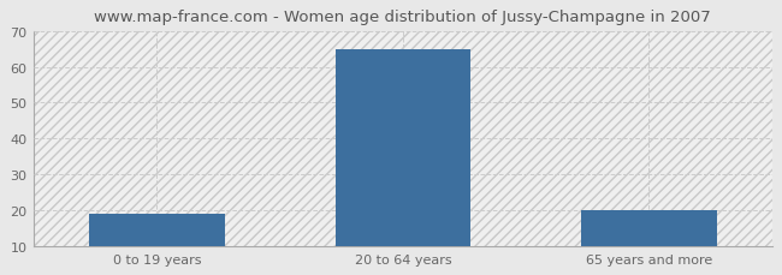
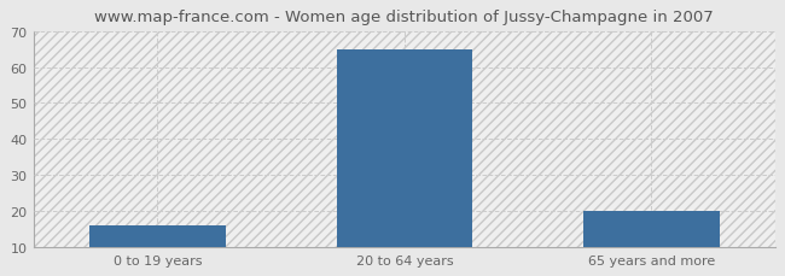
0 to 19 years: 19 -> 16
